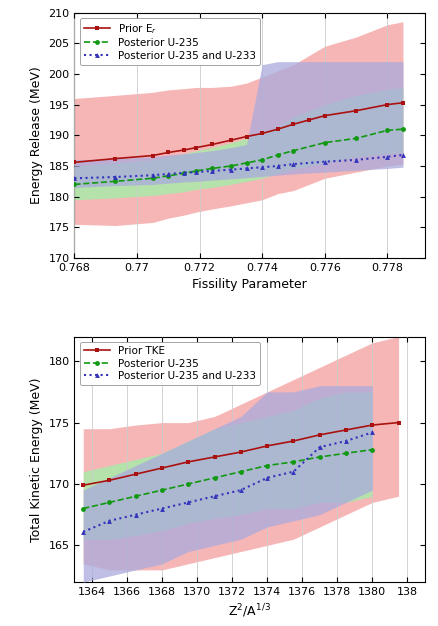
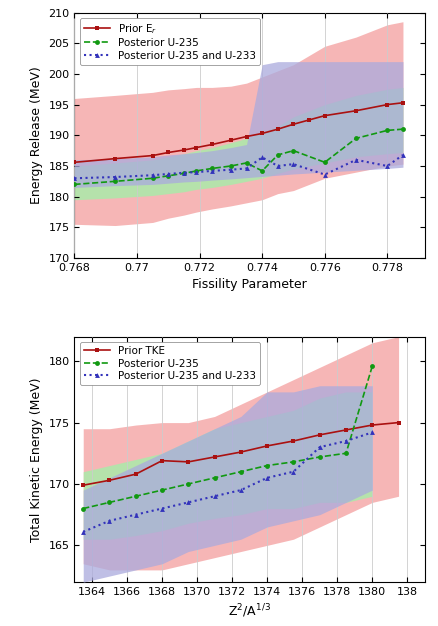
Posterior U-235/0.774: 186.0 -> 184.2
Posterior U-235 and U-233/0.774: 184.8 -> 186.4
Posterior U-235/0.776: 188.8 -> 185.6
Posterior U-235 and U-233/0.776: 185.7 -> 183.6
Posterior U-235 and U-233/0.778: 186.5 -> 185.0
Prior TKE/1368: 171.3 -> 171.9
Posterior U-235/1380: 172.8 -> 179.6
